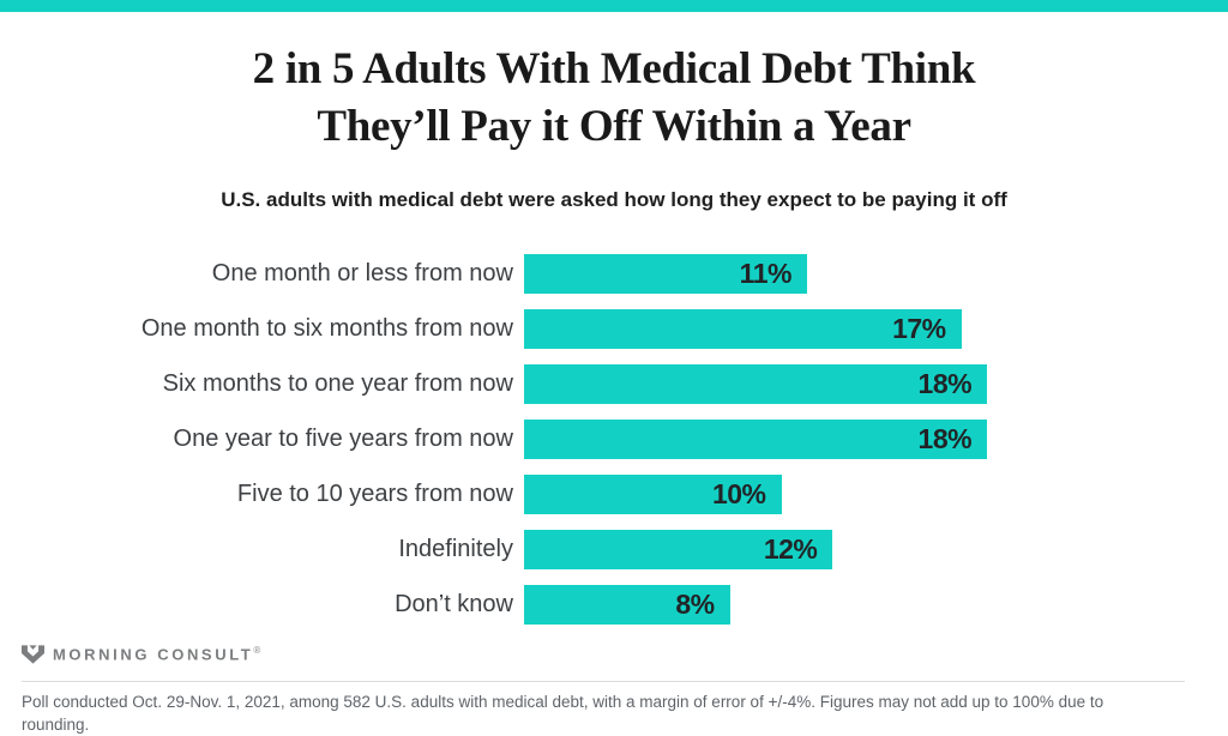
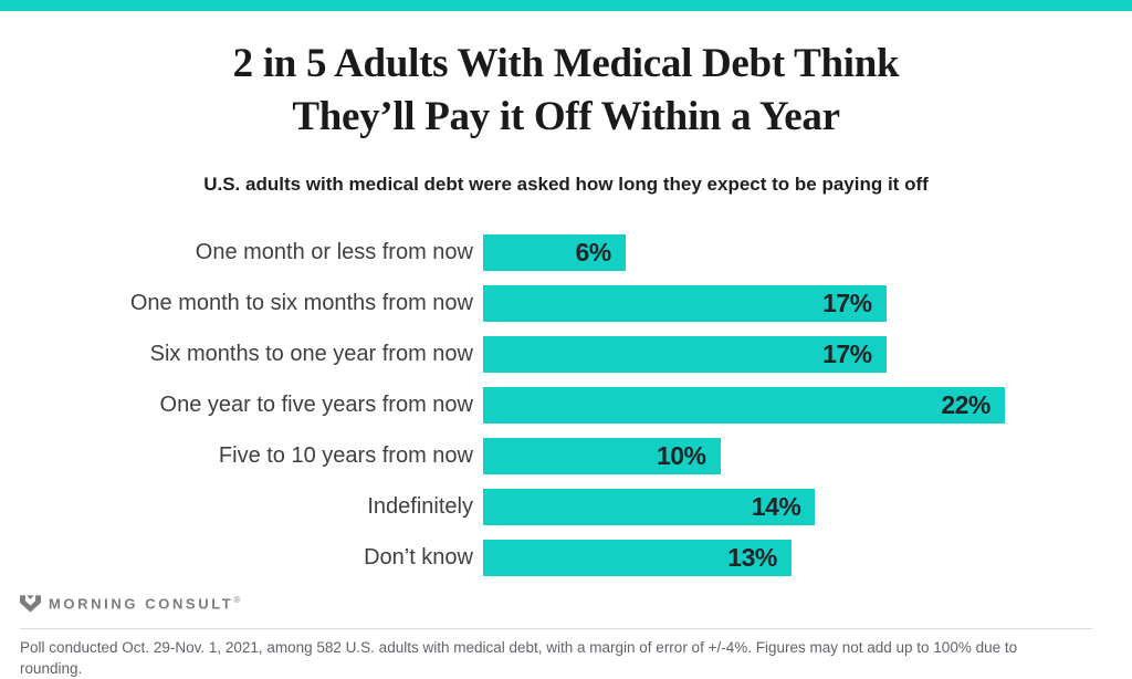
One month or less from now: 11% -> 6%
Six months to one year from now: 18% -> 17%
One year to five years from now: 18% -> 22%
Indefinitely: 12% -> 14%
Don’t know: 8% -> 13%
